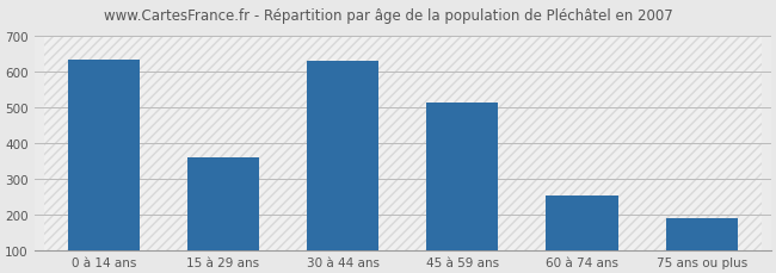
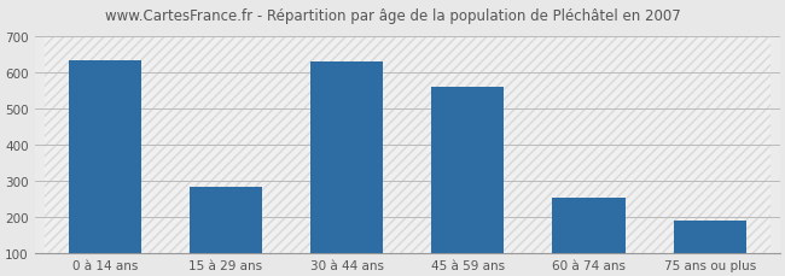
15 à 29 ans: 360 -> 285
45 à 59 ans: 513 -> 560
